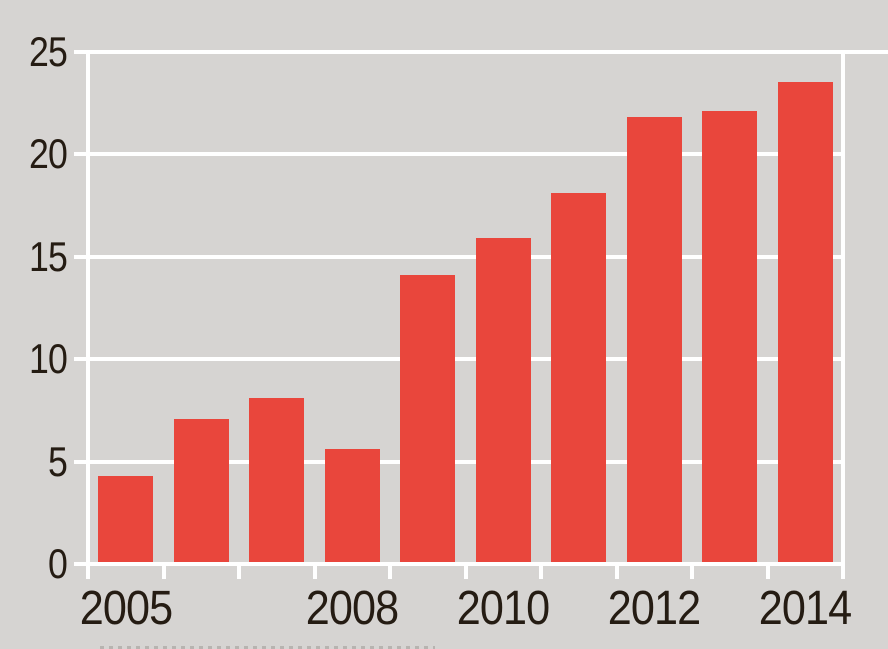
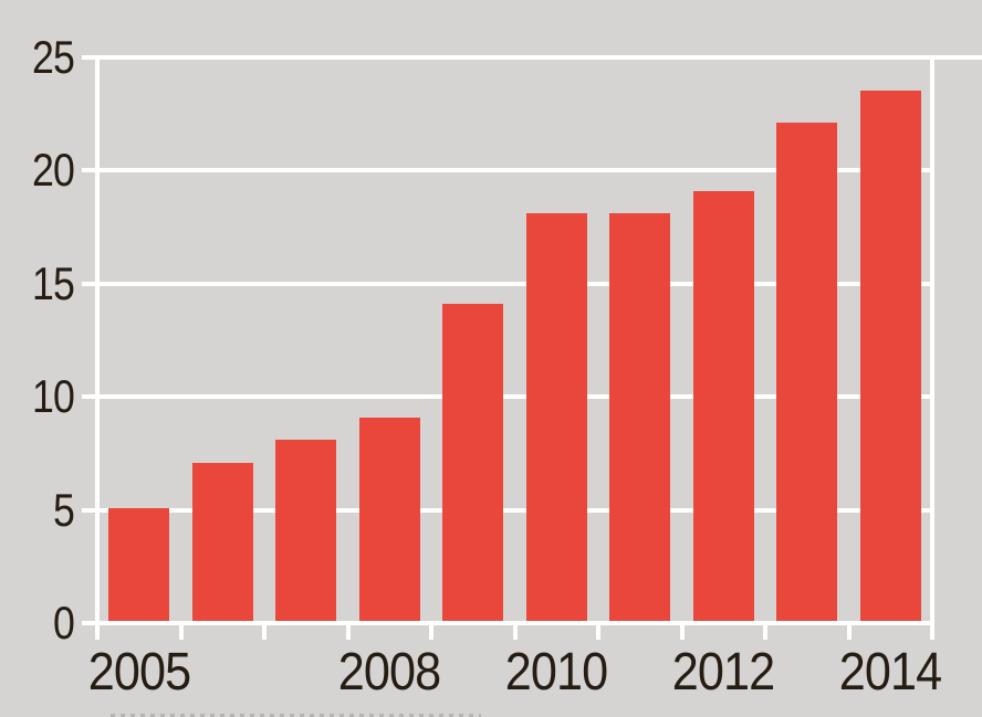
2005: 4.2 -> 5.0
2008: 5.5 -> 9.0
2010: 15.8 -> 18.0
2012: 21.7 -> 19.0
